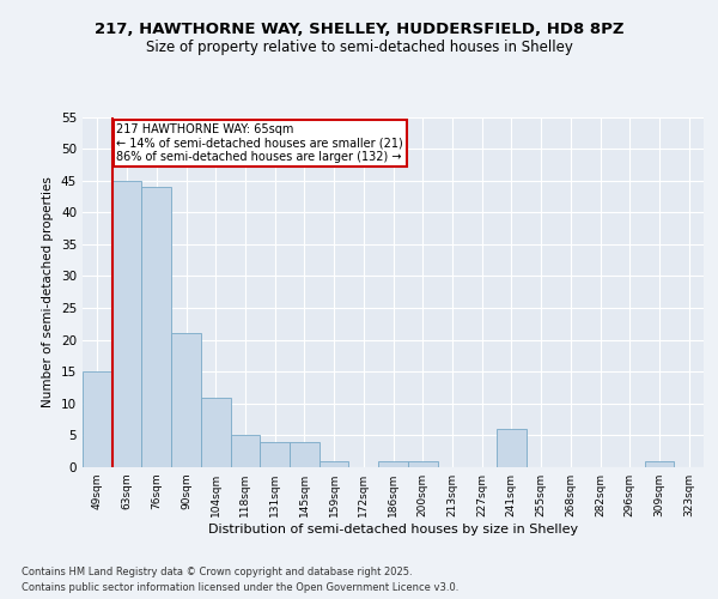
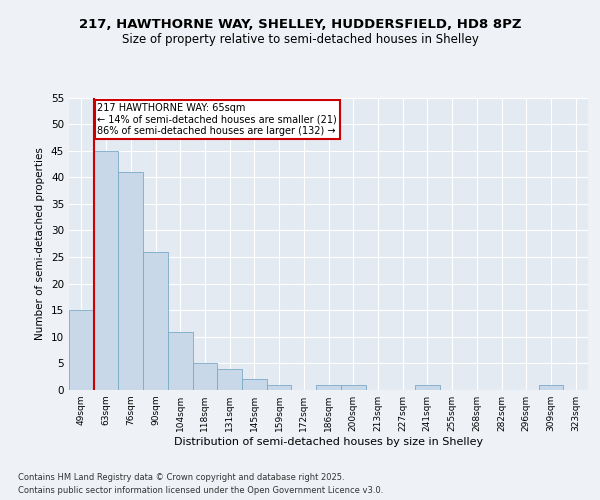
76sqm: 44 -> 41
90sqm: 21 -> 26
145sqm: 4 -> 2
241sqm: 6 -> 1
